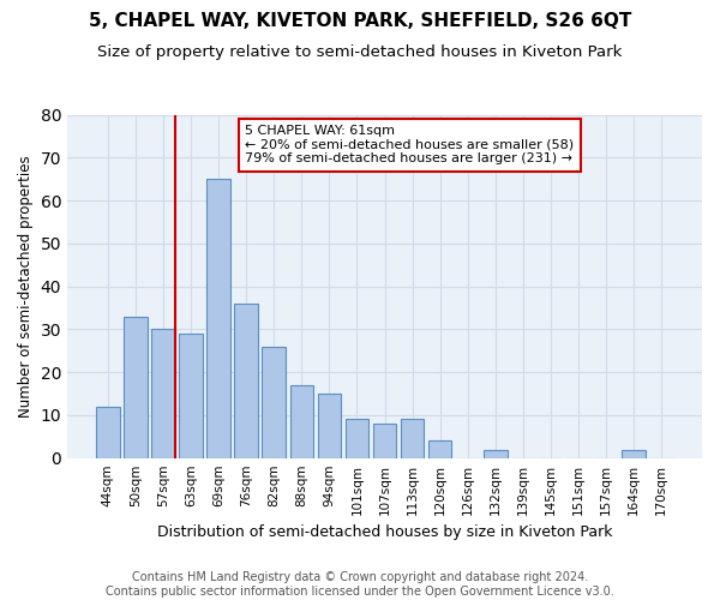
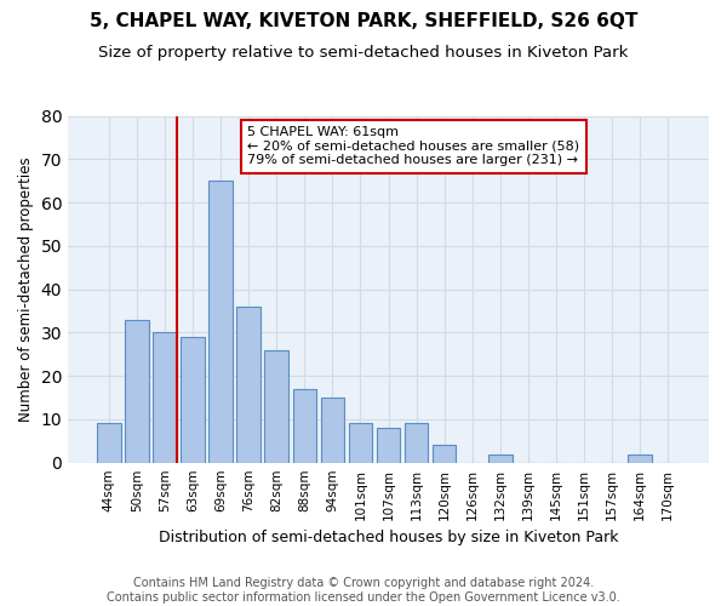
44sqm: 12 -> 9
